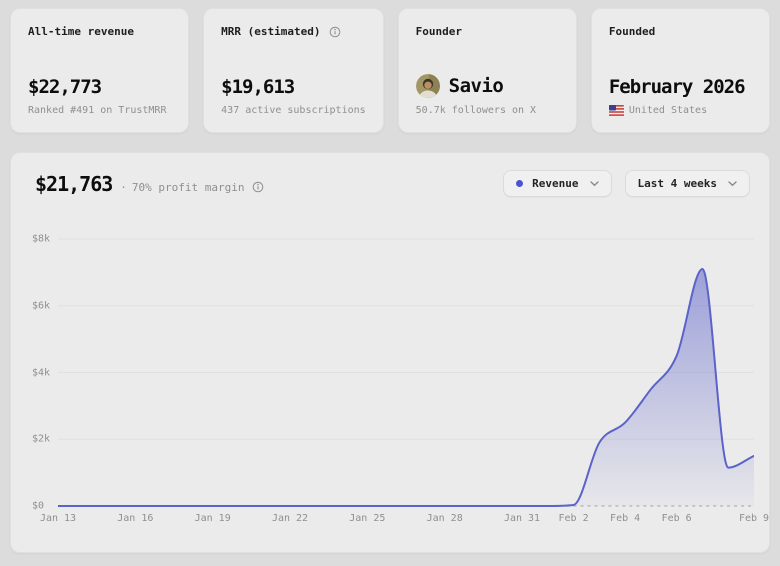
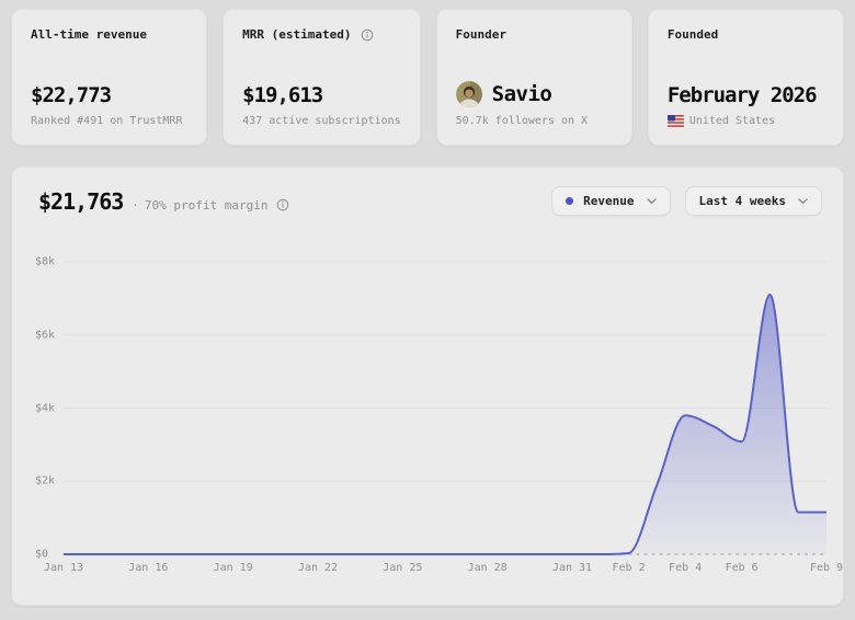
Feb 4: $2.5k -> $3.8k
Feb 6: $4.5k -> $3.1k
Feb 9: $1.5k -> $1.2k
